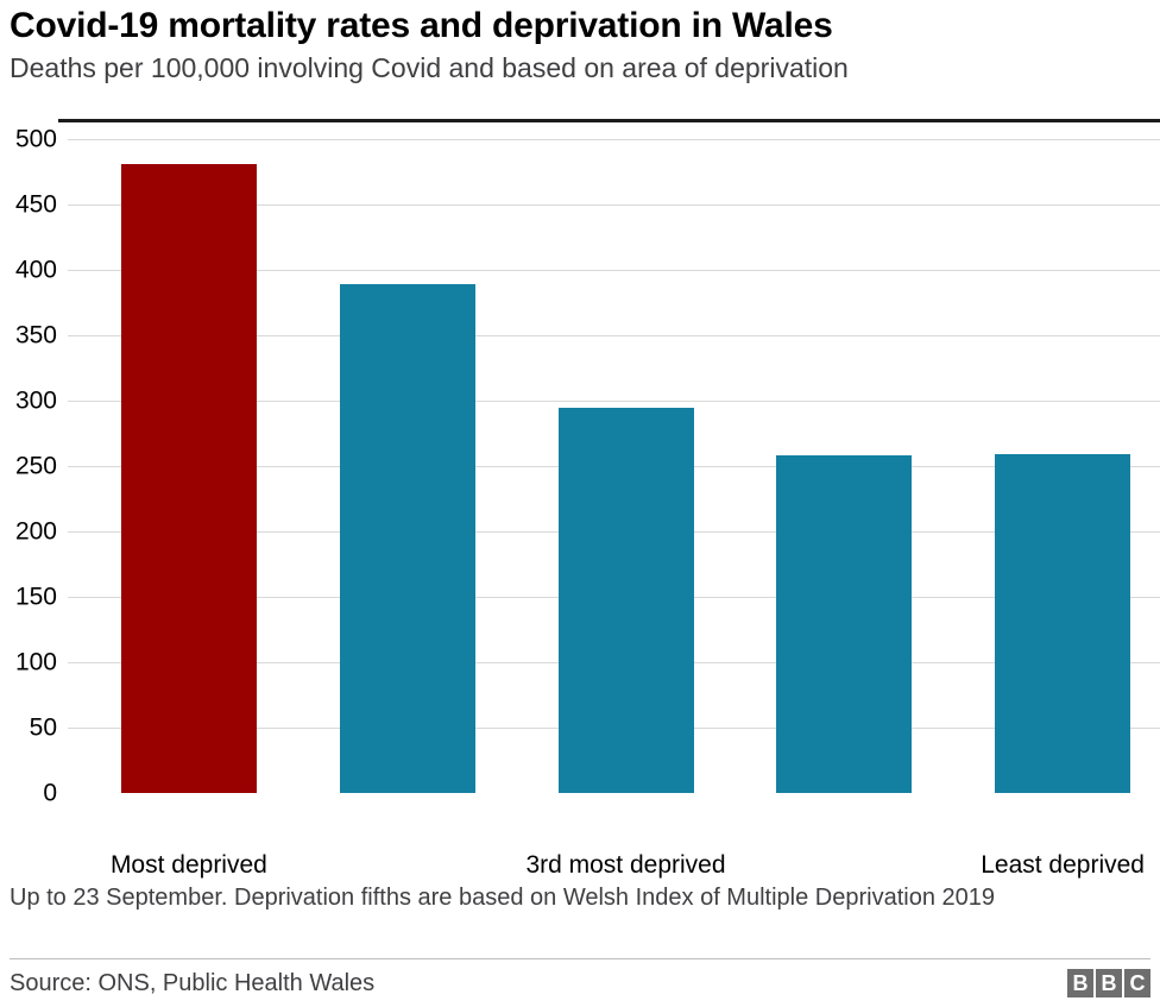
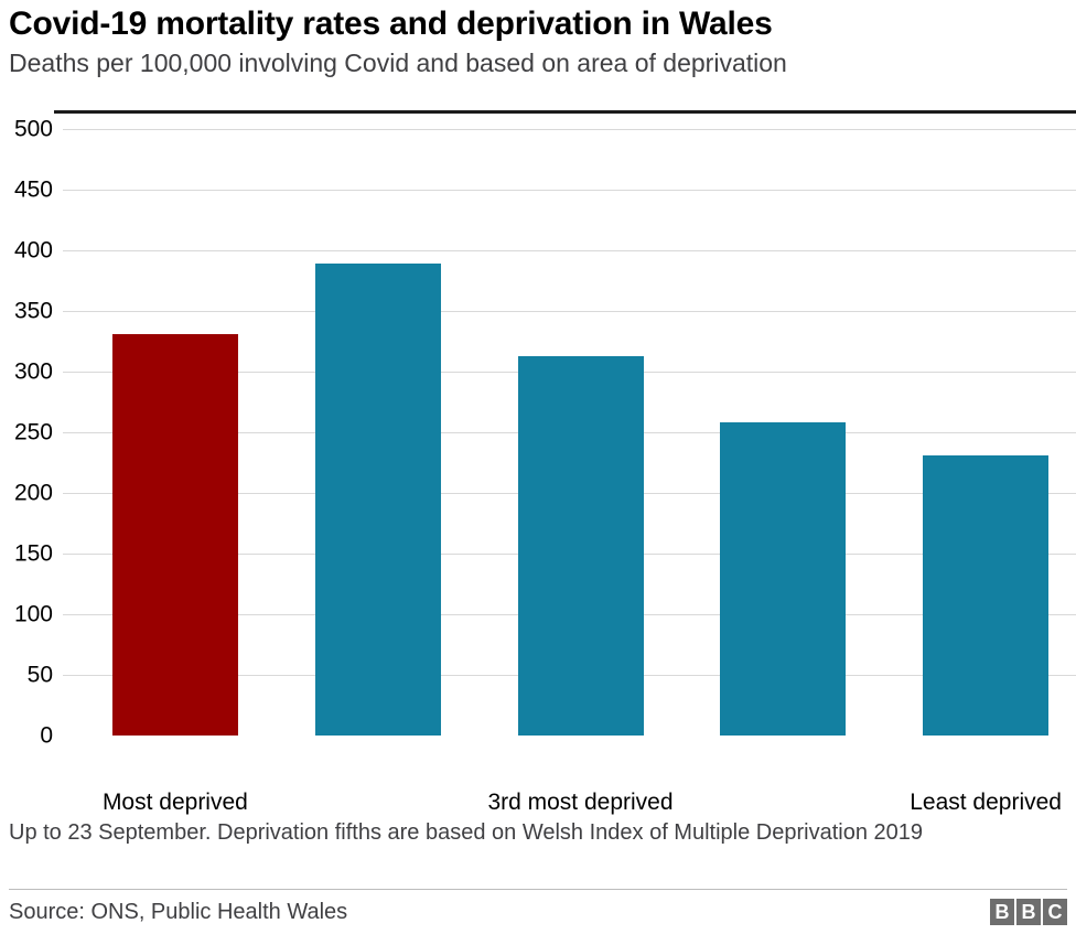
Most deprived: 481 -> 331
3rd most deprived: 295 -> 313
Least deprived: 259 -> 231
